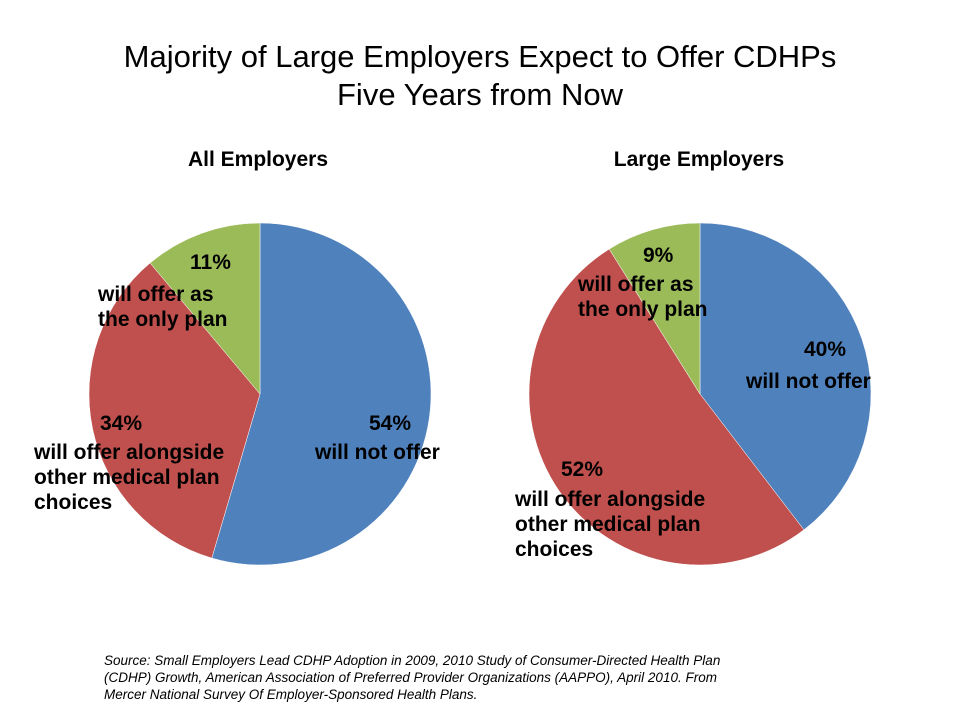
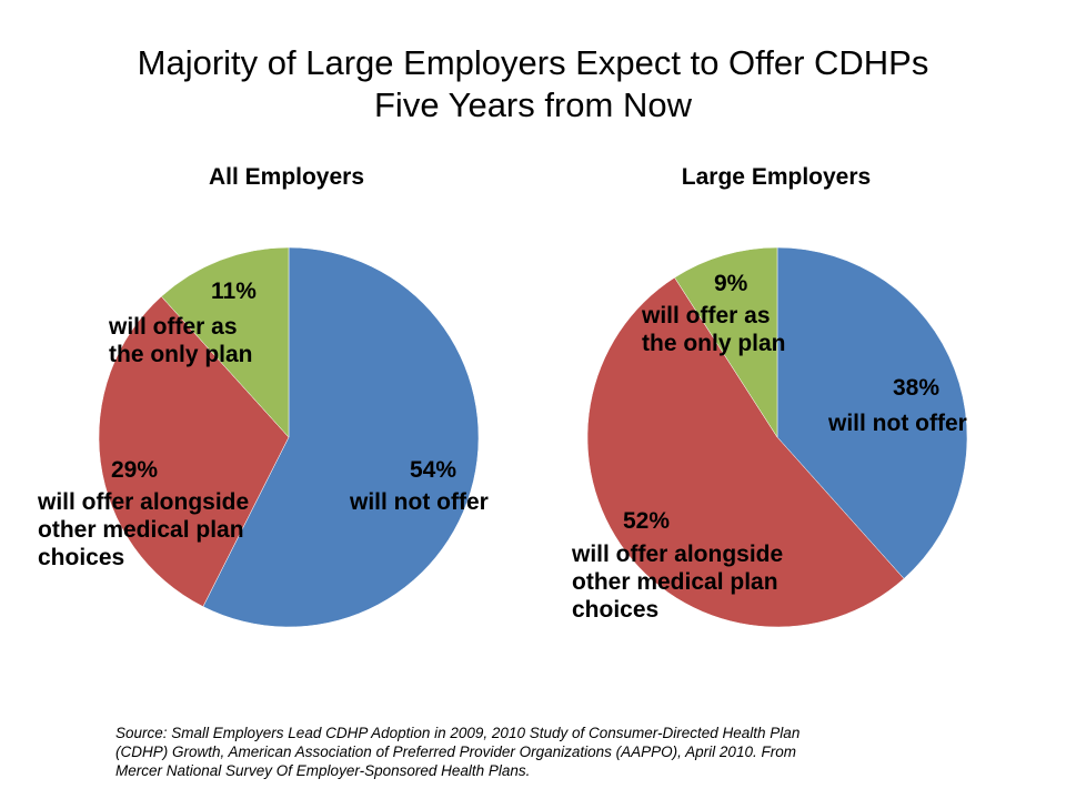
All Employers/will offer alongside other medical plan choices: 34% -> 29%
Large Employers/will not offer: 40% -> 38%
